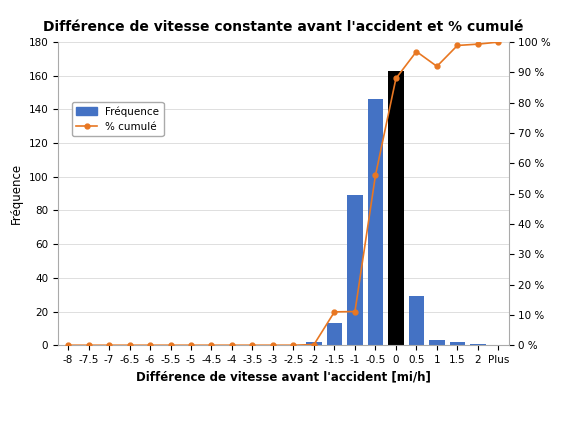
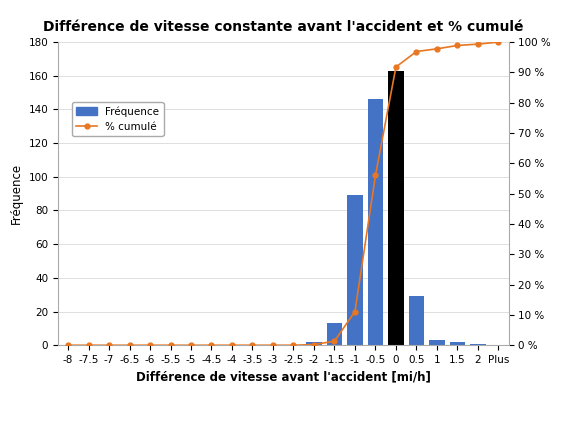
% cumulé/-1.5: 11.0 % -> 1.3 %
% cumulé/0: 88.0 % -> 91.8 %
% cumulé/1: 92.0 % -> 97.8 %
